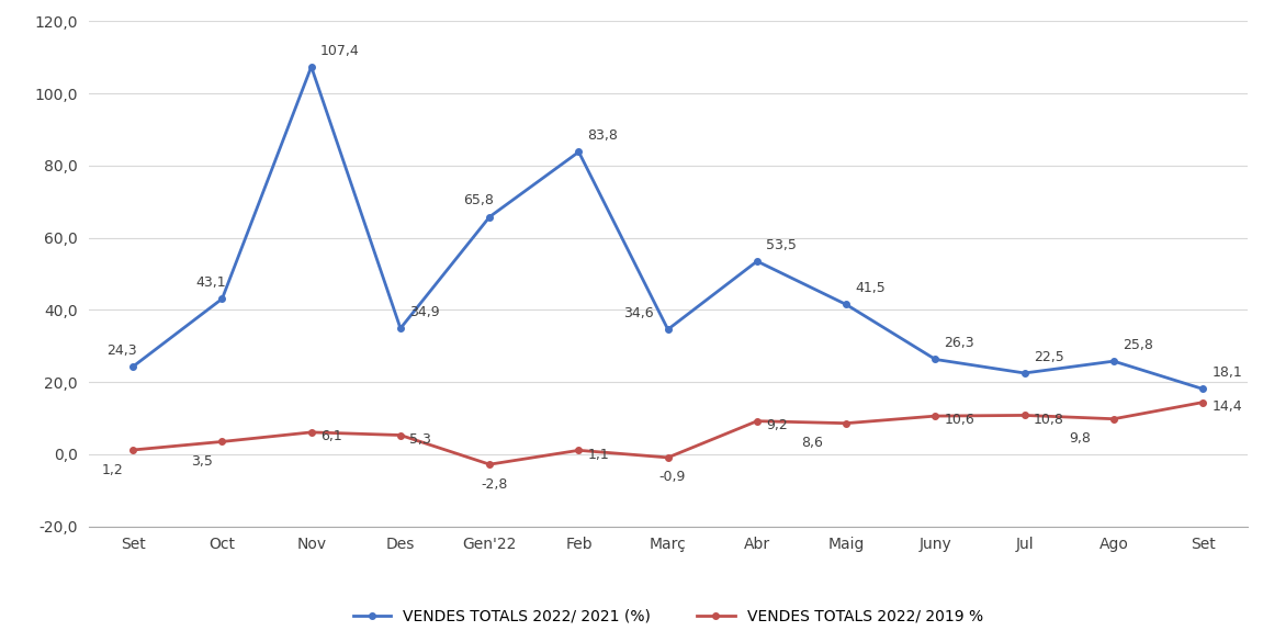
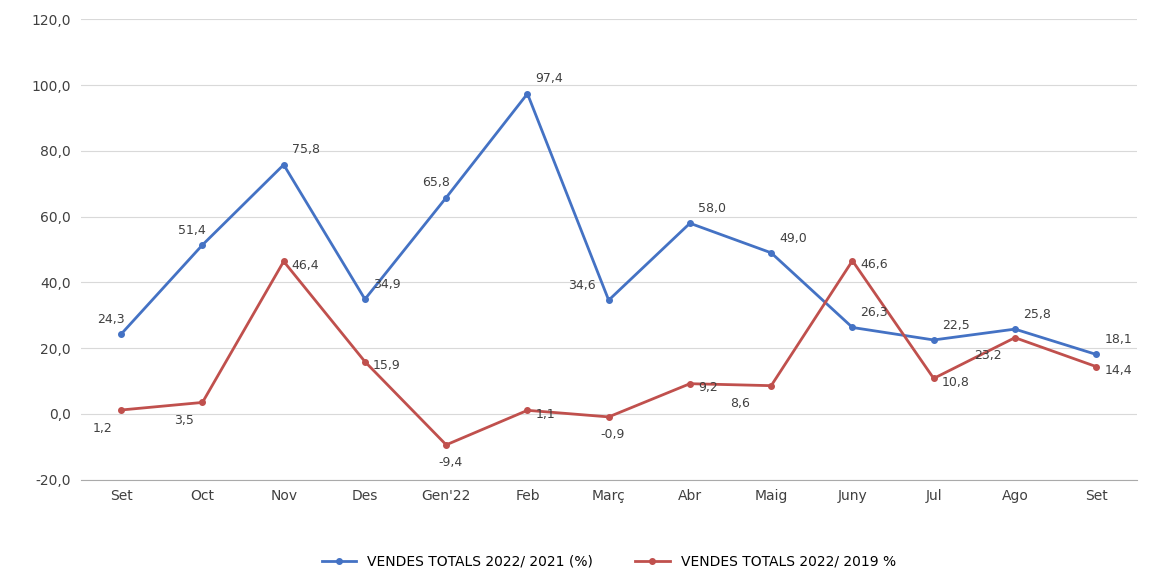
VENDES TOTALS 2022/ 2021 (%)/Oct: 43,1 -> 51,4
VENDES TOTALS 2022/ 2021 (%)/Nov: 107,4 -> 75,8
VENDES TOTALS 2022/ 2019 %/Nov: 6,1 -> 46,4
VENDES TOTALS 2022/ 2019 %/Des: 5,3 -> 15,9
VENDES TOTALS 2022/ 2019 %/Gen'22: -2,8 -> -9,4
VENDES TOTALS 2022/ 2021 (%)/Feb: 83,8 -> 97,4
VENDES TOTALS 2022/ 2021 (%)/Abr: 53,5 -> 58,0
VENDES TOTALS 2022/ 2021 (%)/Maig: 41,5 -> 49,0
VENDES TOTALS 2022/ 2019 %/Juny: 10,6 -> 46,6
VENDES TOTALS 2022/ 2019 %/Ago: 9,8 -> 23,2
